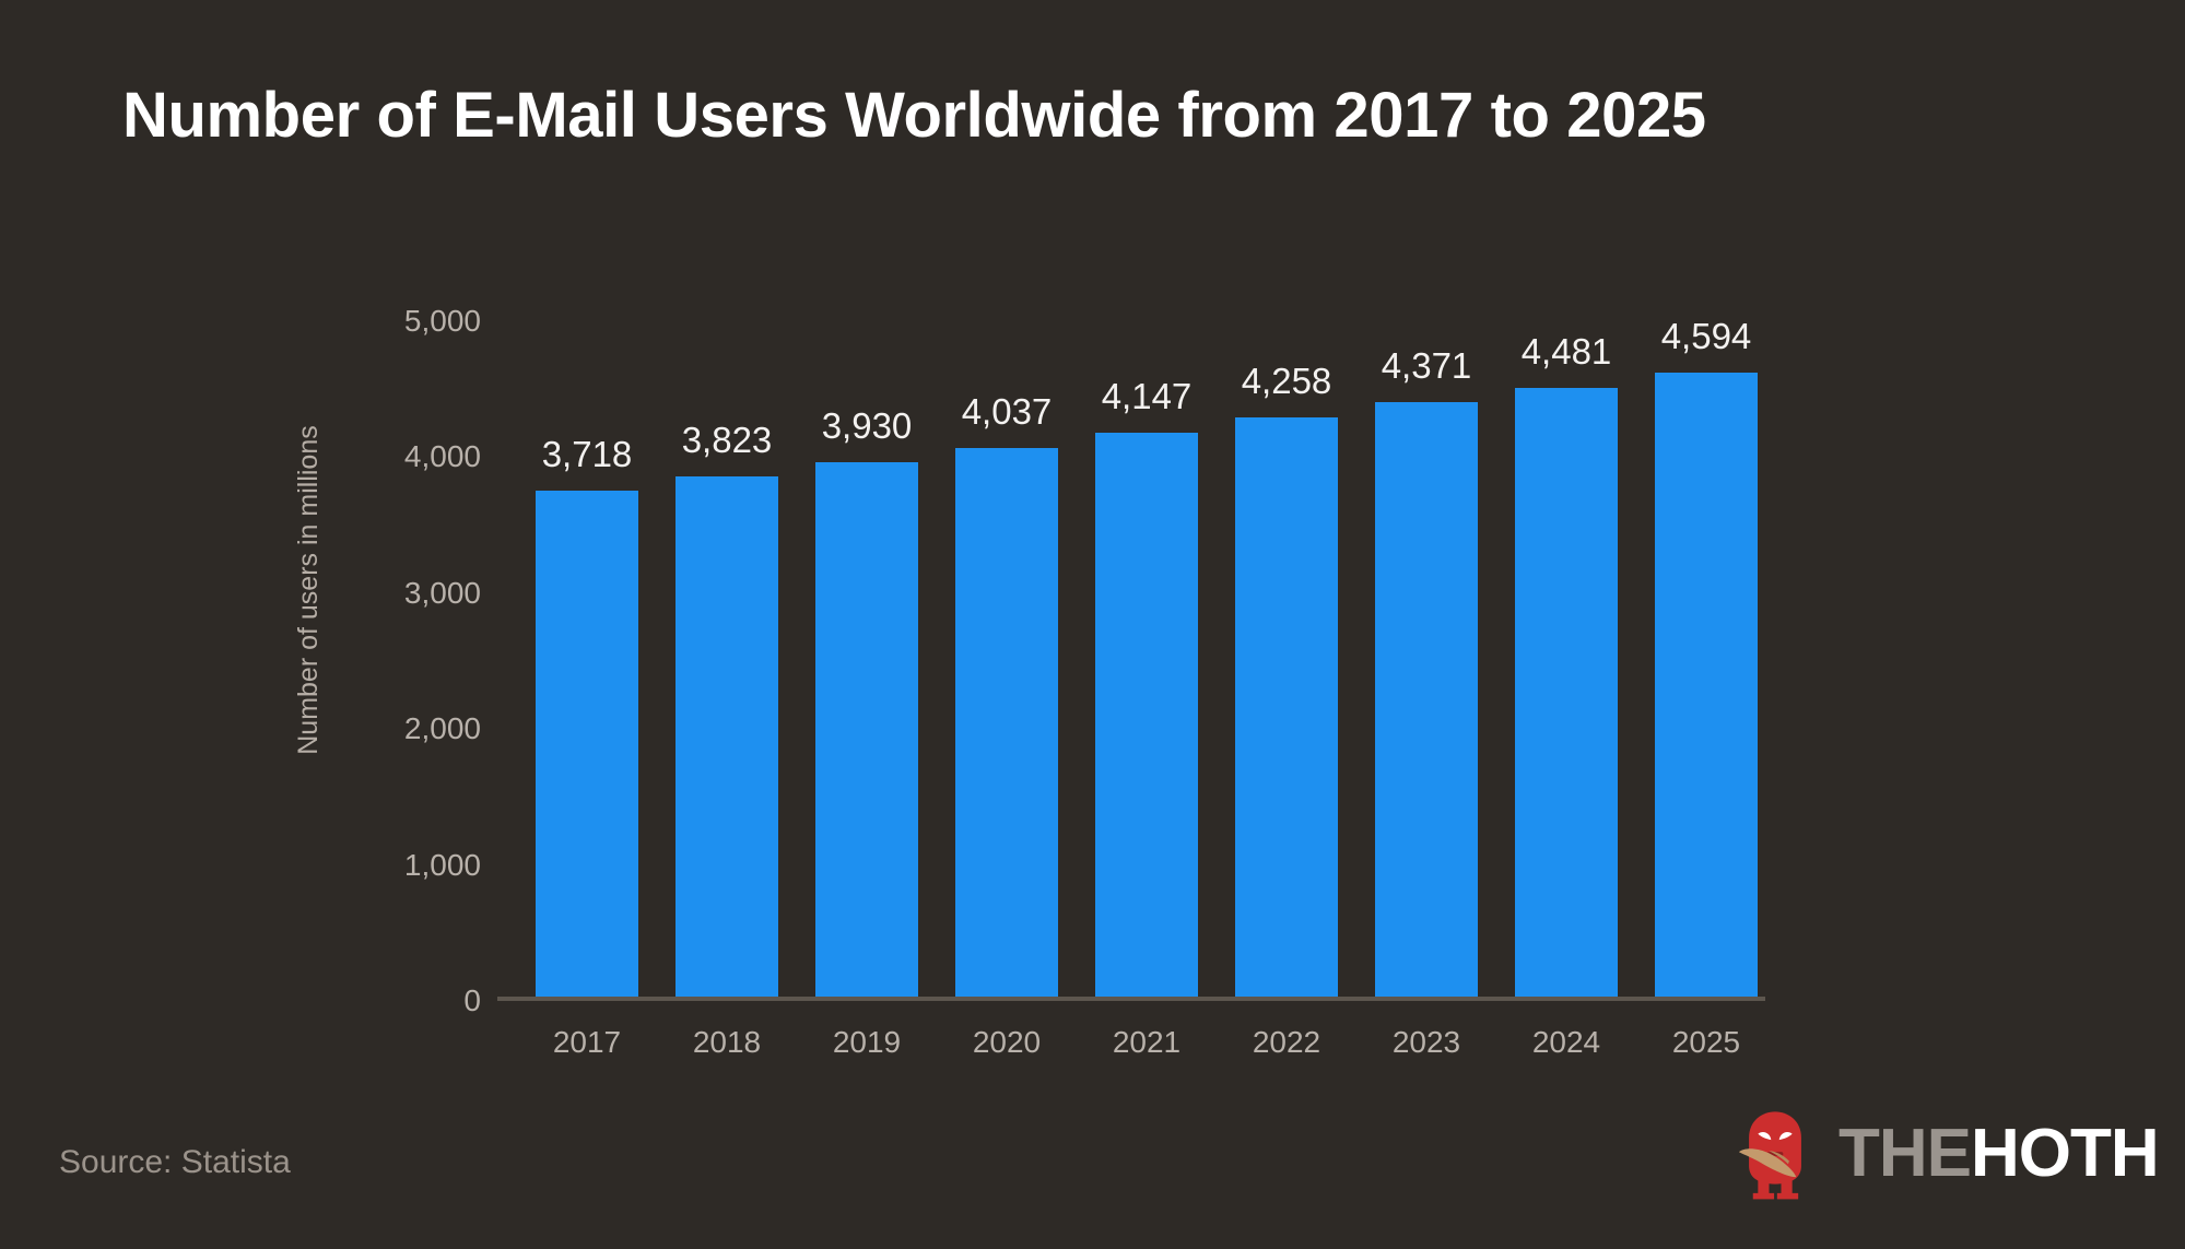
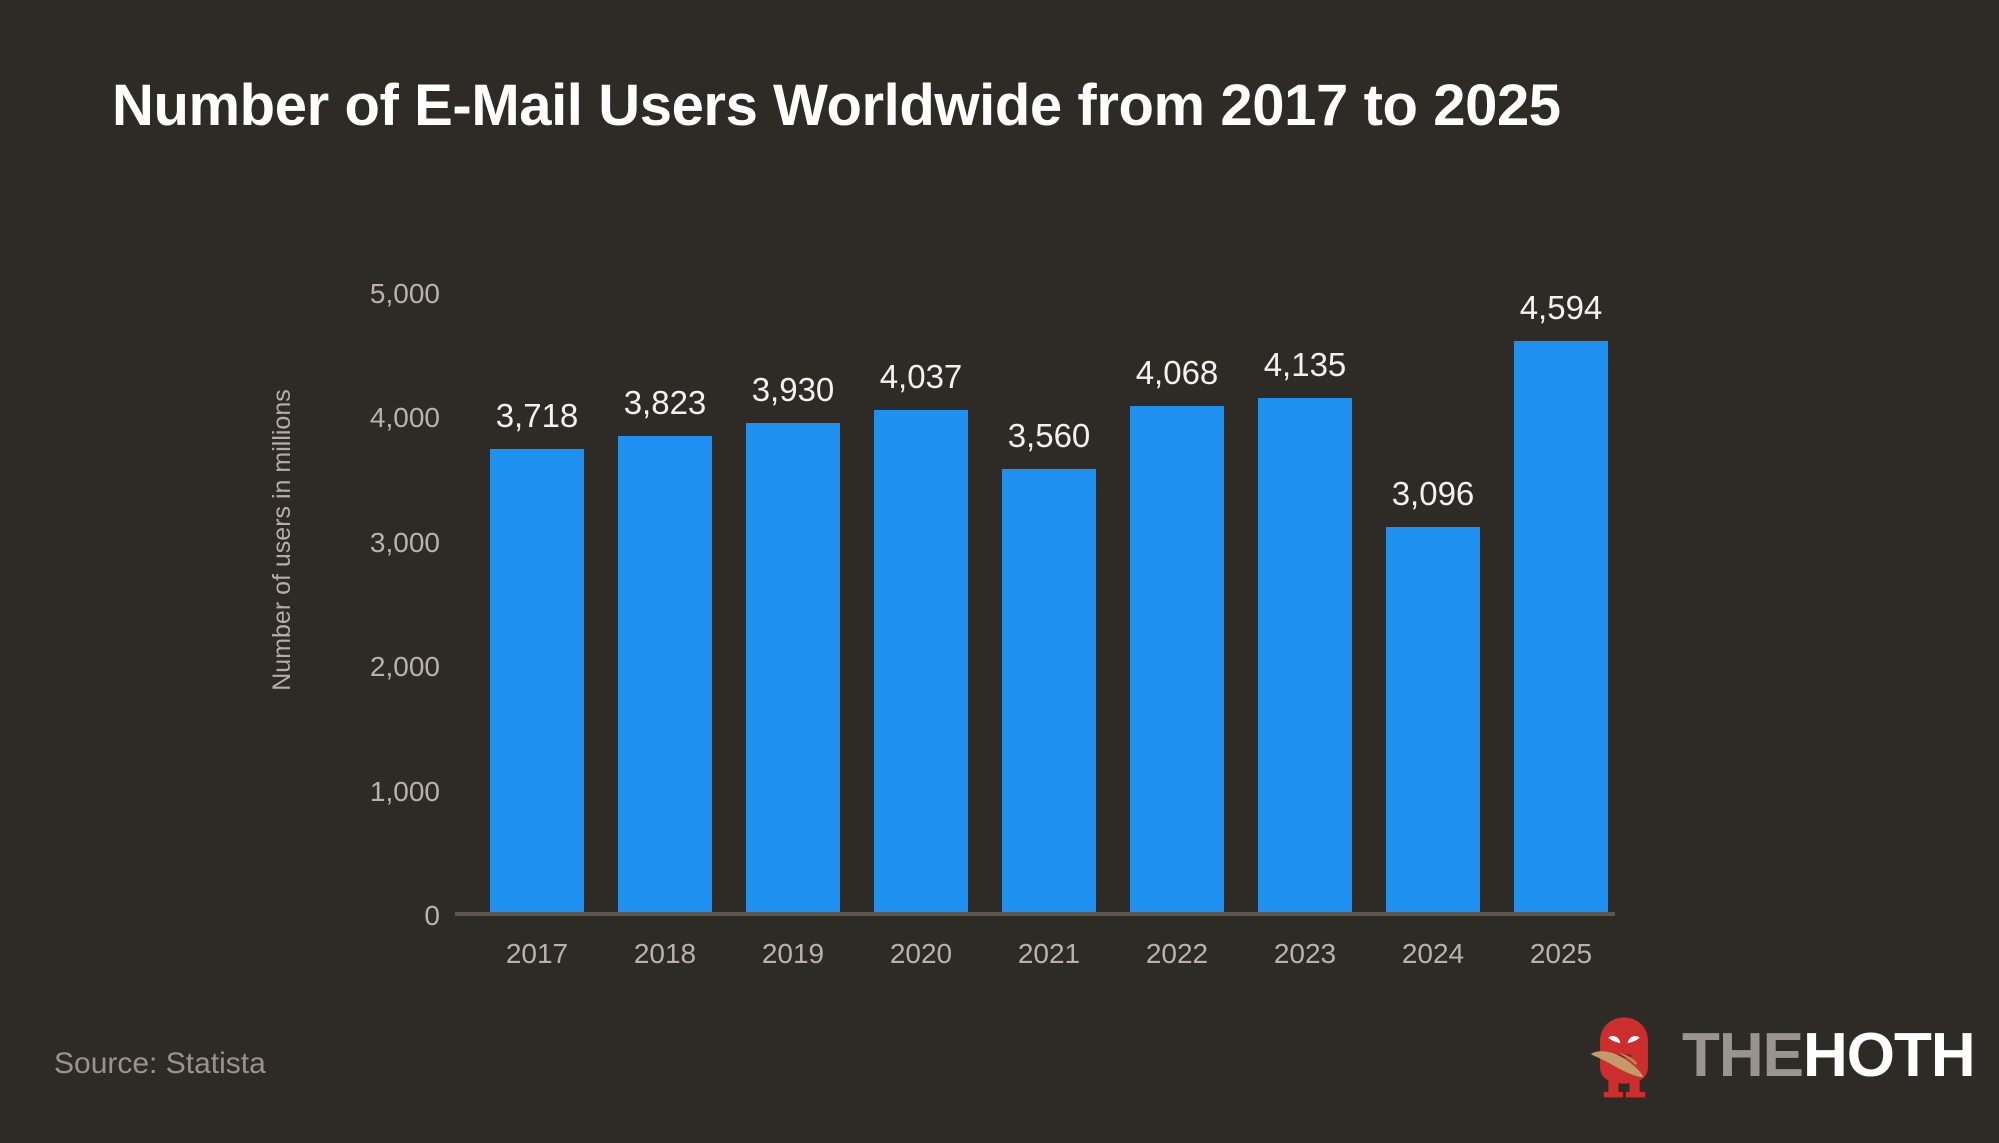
2021: 4,147 -> 3,560
2022: 4,258 -> 4,068
2023: 4,371 -> 4,135
2024: 4,481 -> 3,096
